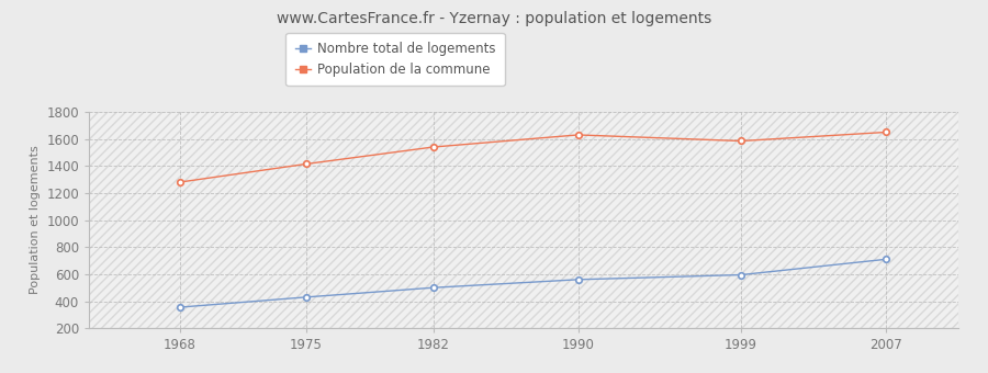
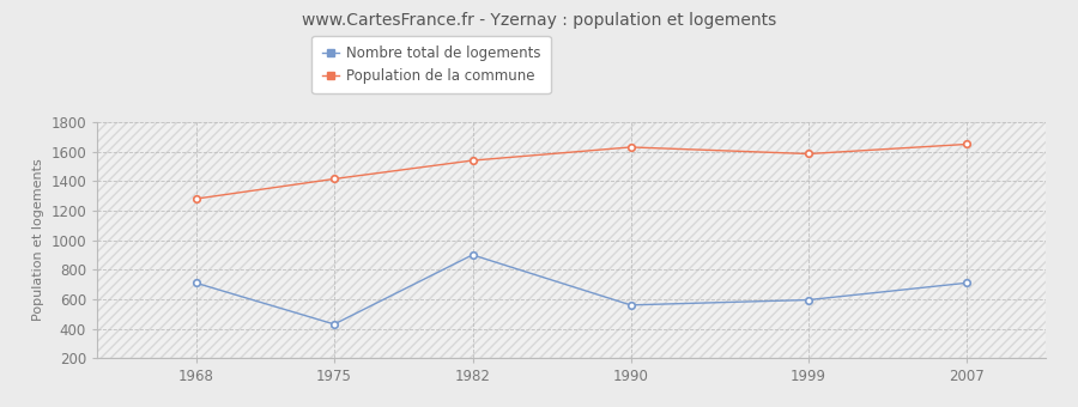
Nombre total de logements/1968: 360 -> 710
Nombre total de logements/1982: 500 -> 900
